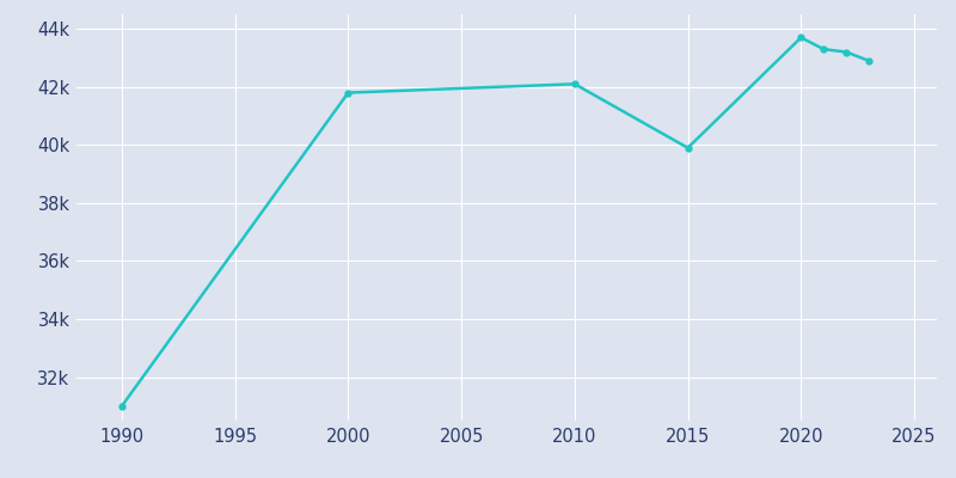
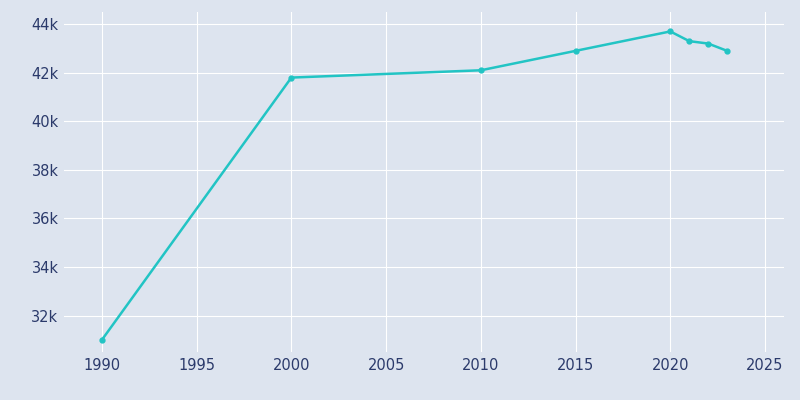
2015: 39.9k -> 42.9k
